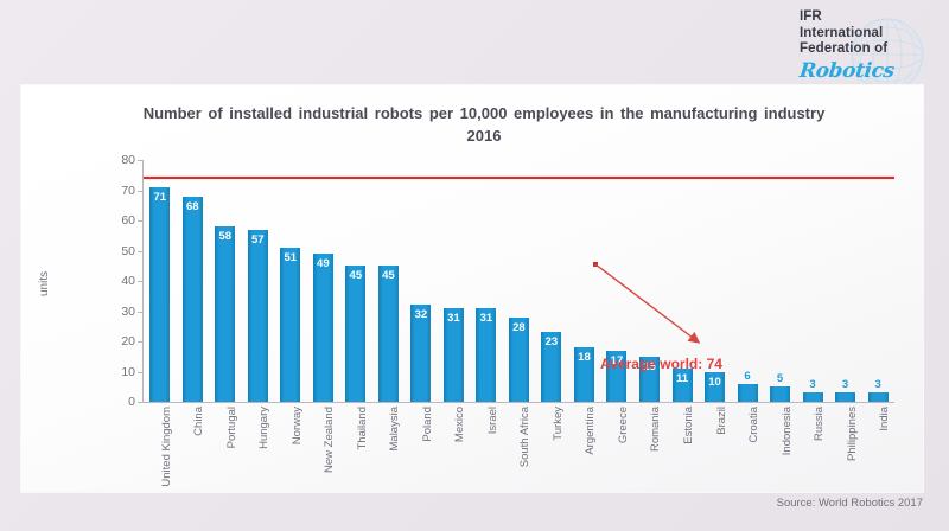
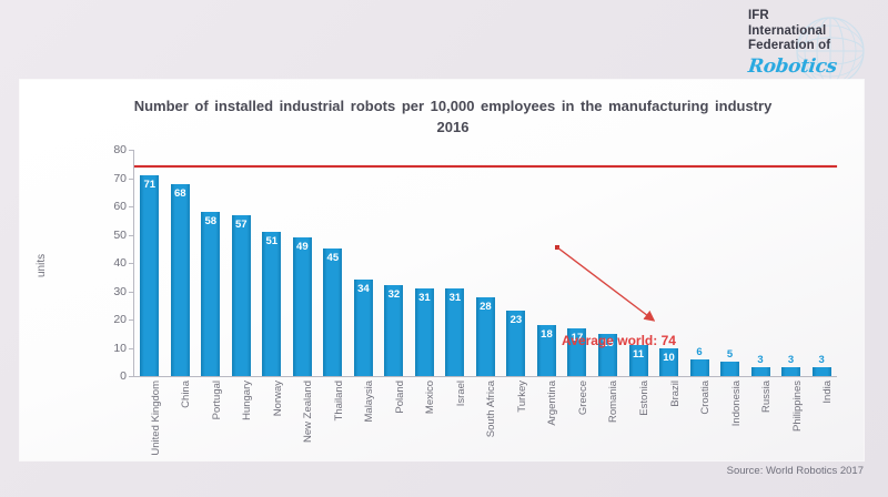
Malaysia: 45 -> 34
